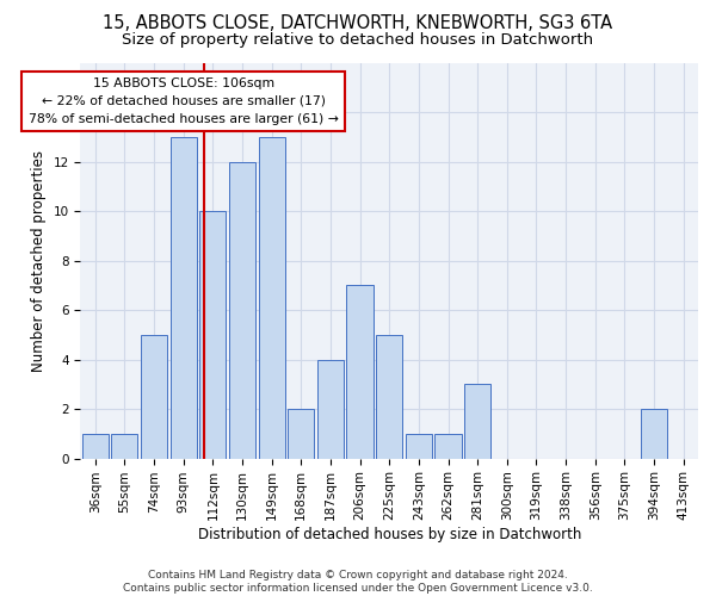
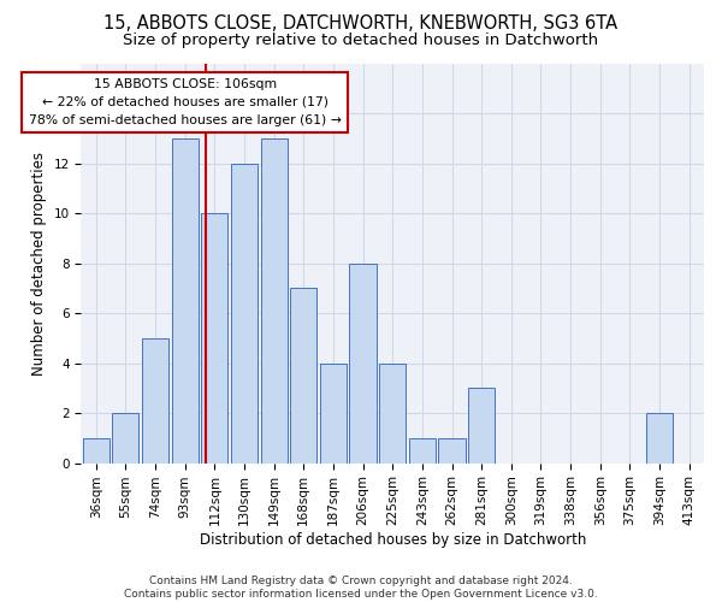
55sqm: 1 -> 2
168sqm: 2 -> 7
206sqm: 7 -> 8
225sqm: 5 -> 4
